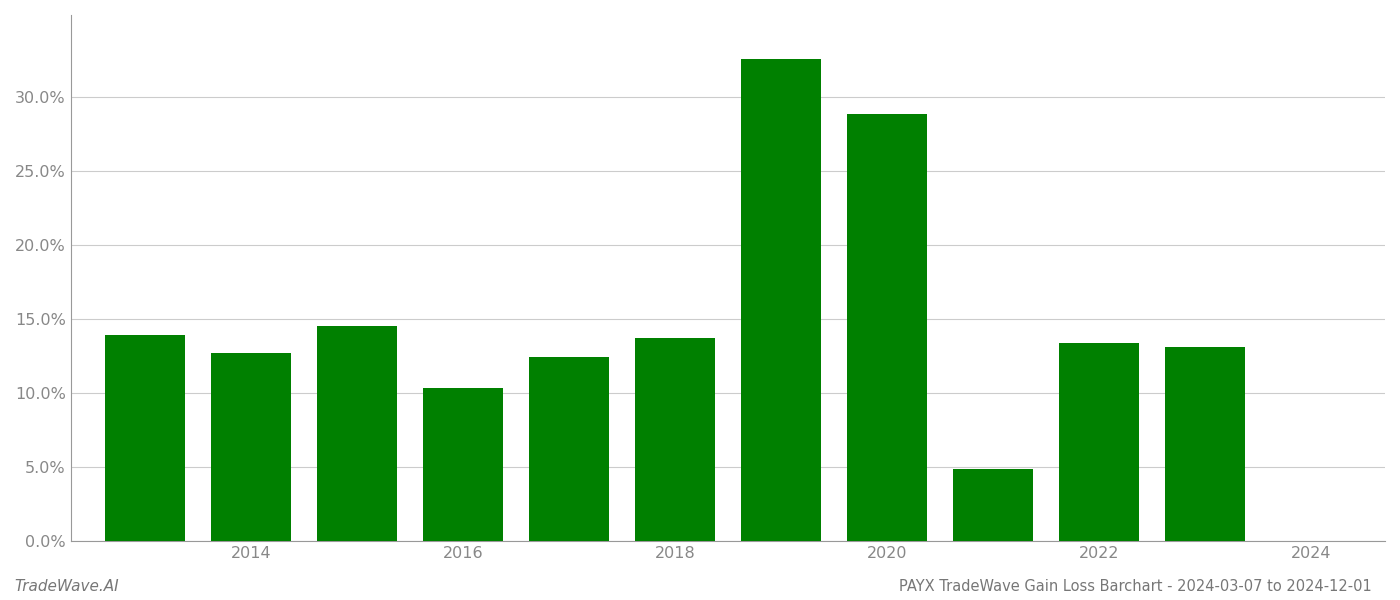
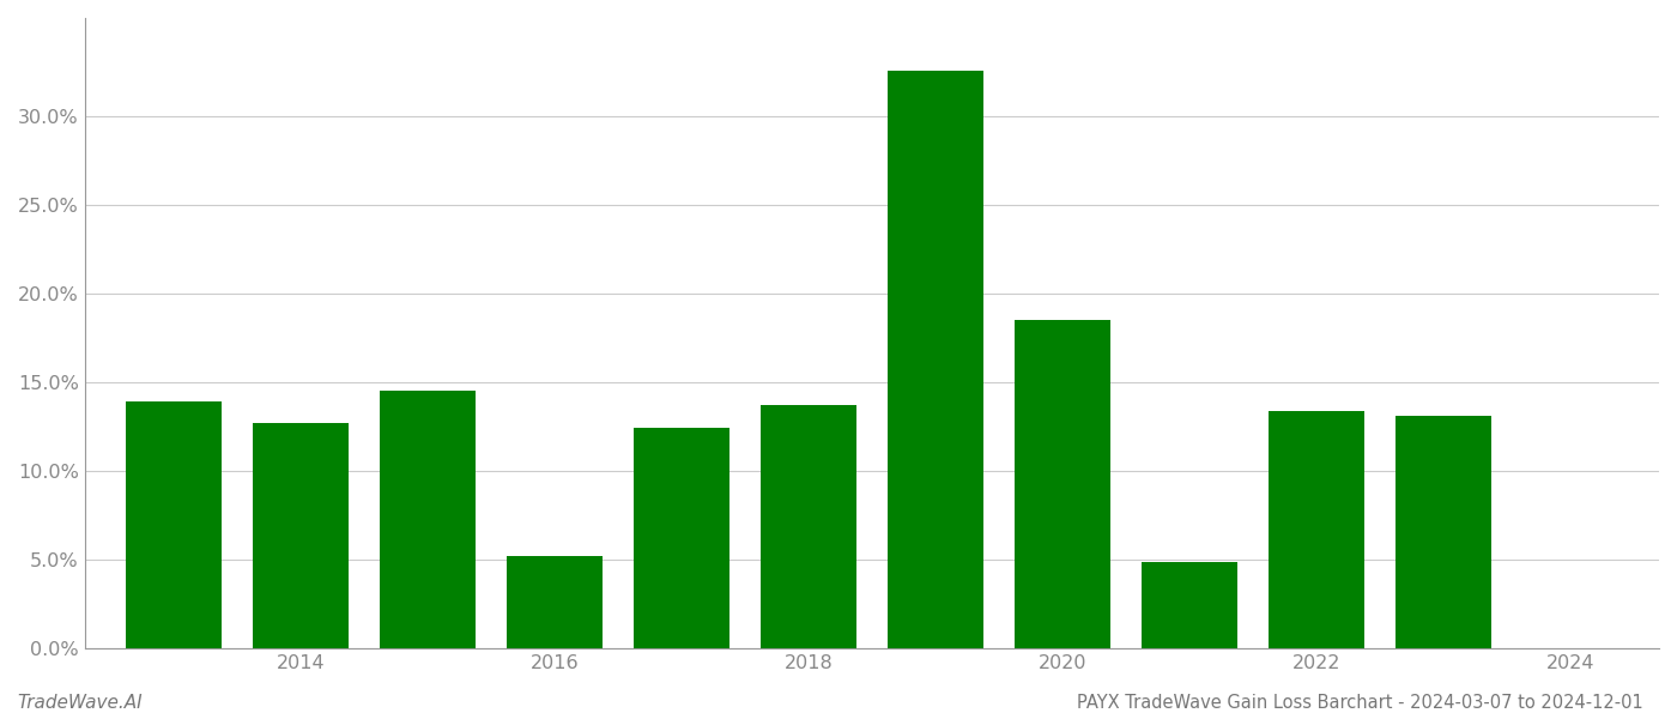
2016: 10.3% -> 5.2%
2020: 28.8% -> 18.5%
